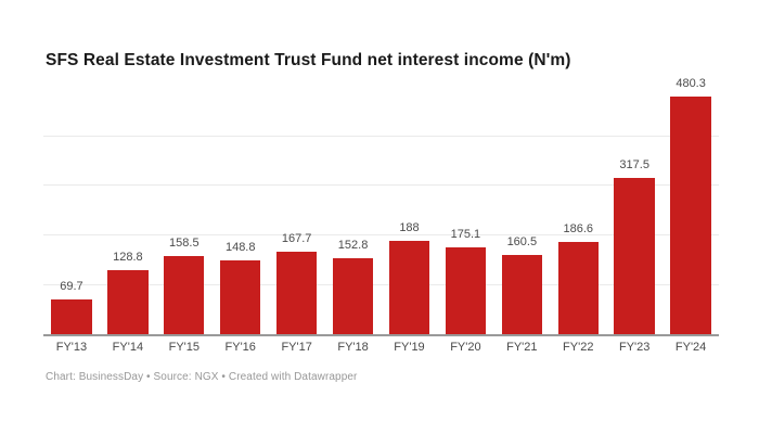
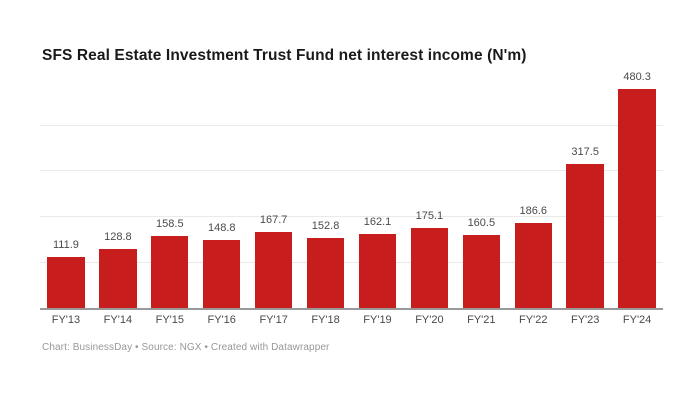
FY'13: 69.7 -> 111.9
FY'19: 188 -> 162.1
